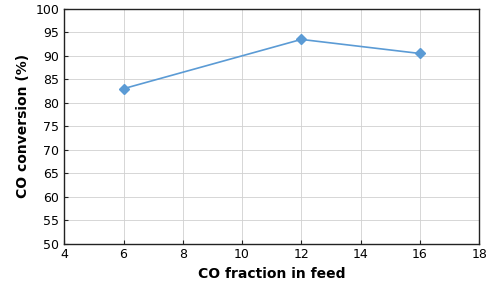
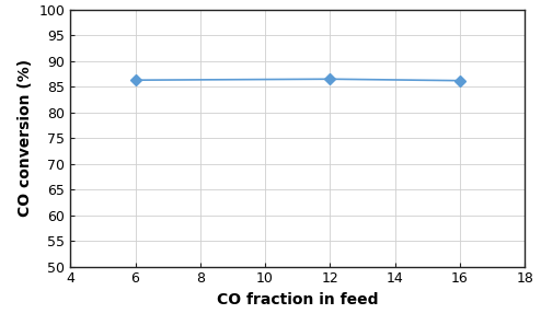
6: 83.0 -> 86.3
12: 93.5 -> 86.5
16: 90.5 -> 86.2
